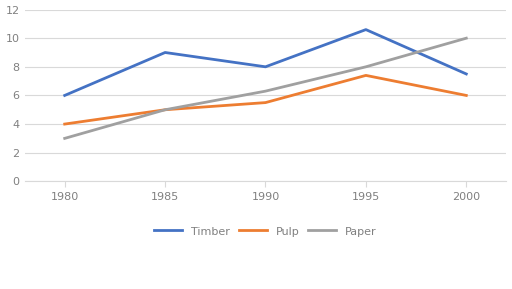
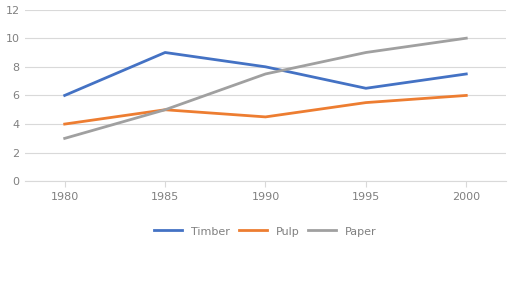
Pulp/1990: 5.5 -> 4.5
Paper/1990: 6.3 -> 7.5
Timber/1995: 10.6 -> 6.5
Pulp/1995: 7.4 -> 5.5
Paper/1995: 8.0 -> 9.0
